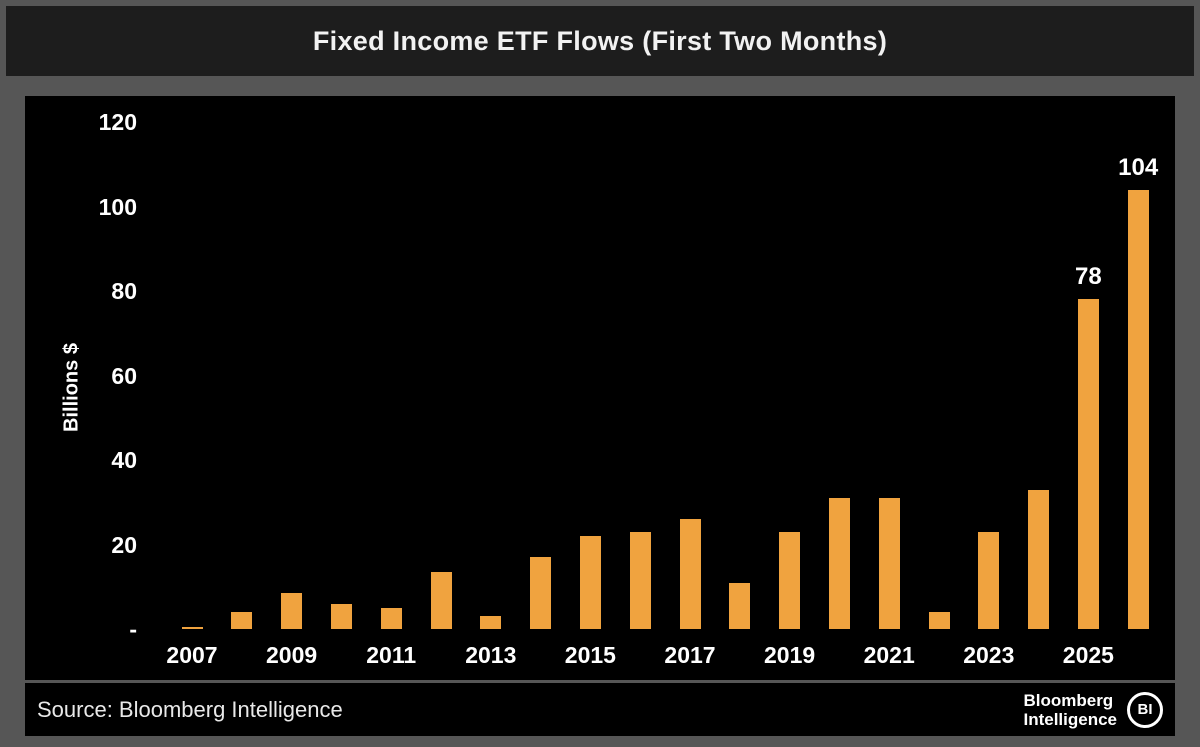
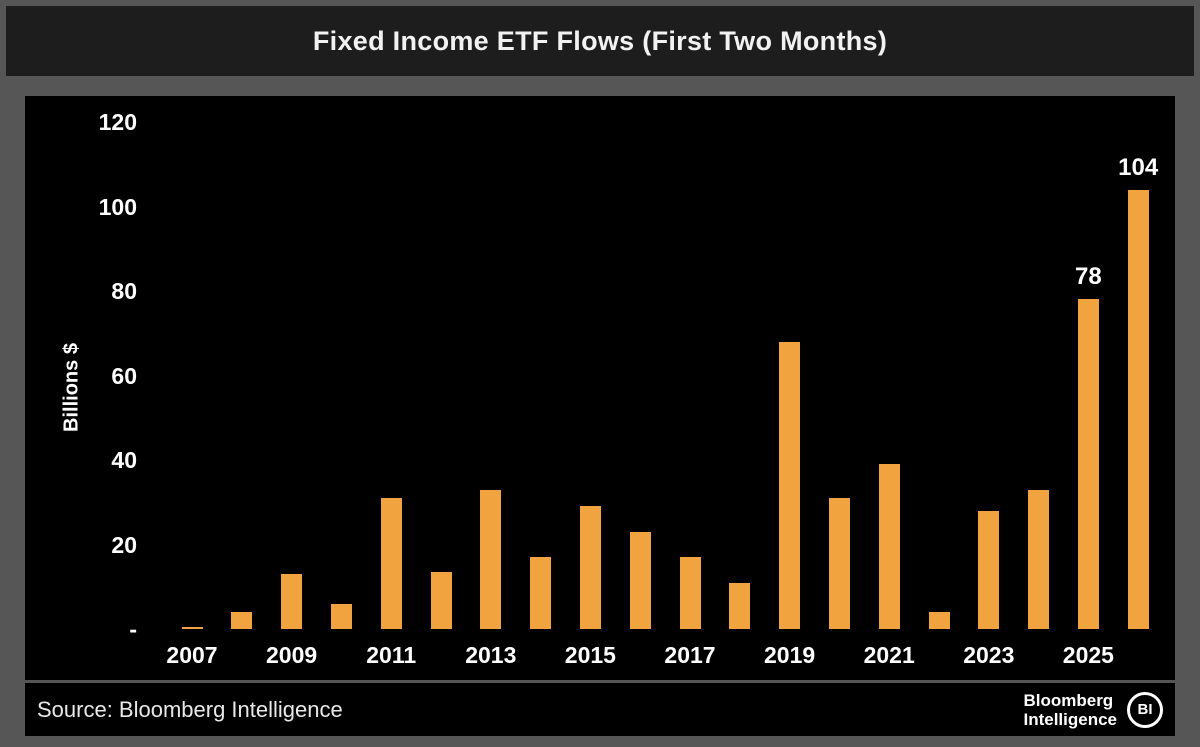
2009: 8 -> 13
2011: 5 -> 31
2013: 3 -> 33
2015: 22 -> 29
2017: 26 -> 17
2019: 23 -> 68
2021: 31 -> 39
2023: 23 -> 28
